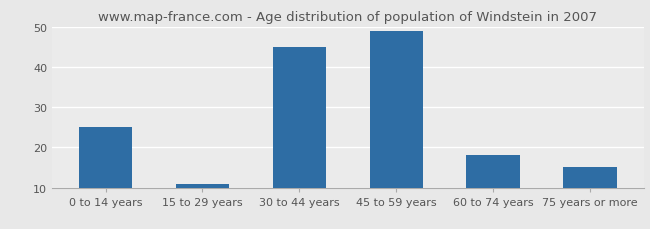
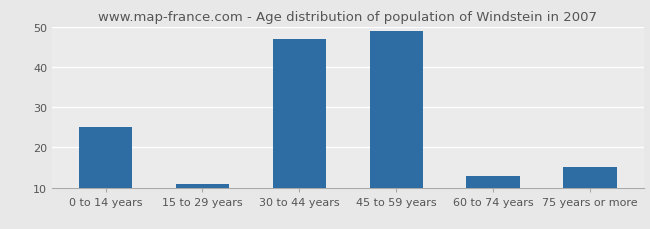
30 to 44 years: 45 -> 47
60 to 74 years: 18 -> 13
